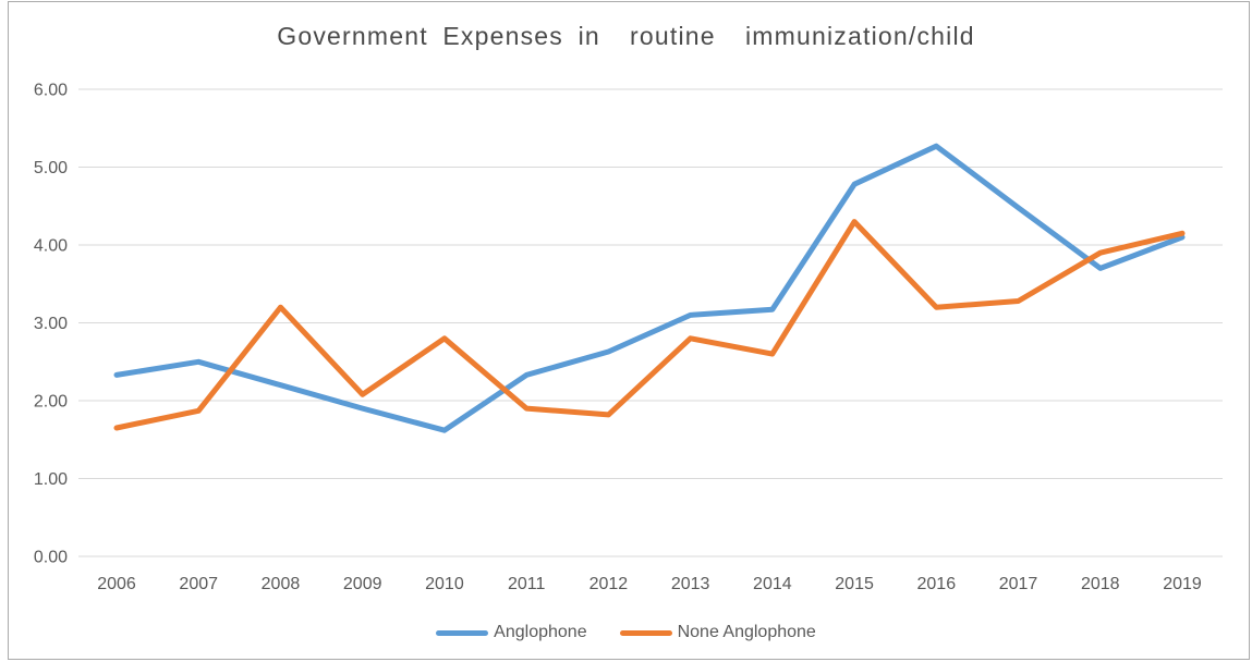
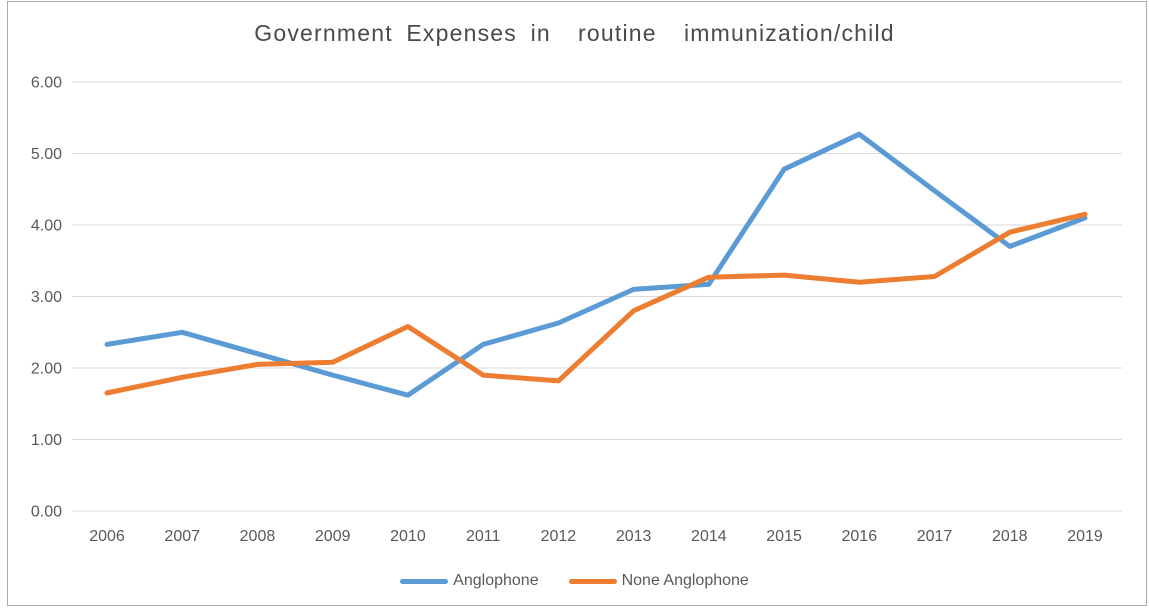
None Anglophone/2008: 3.2 -> 2.0
None Anglophone/2010: 2.8 -> 2.6
None Anglophone/2014: 2.6 -> 3.3
None Anglophone/2015: 4.3 -> 3.3
